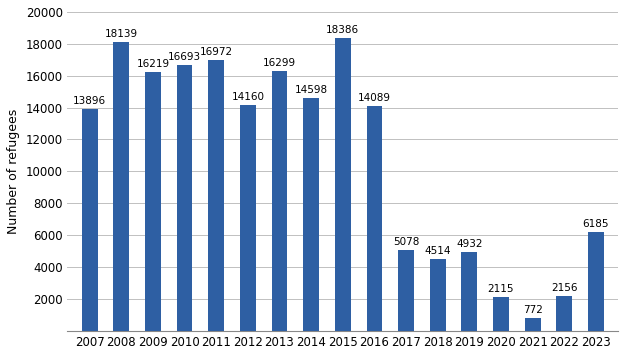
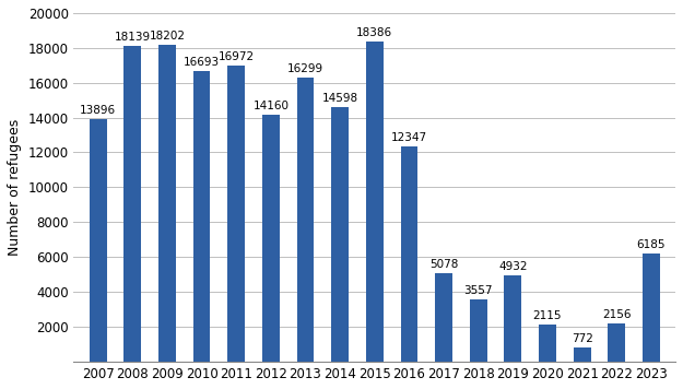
2009: 16219 -> 18202
2016: 14089 -> 12347
2018: 4514 -> 3557
